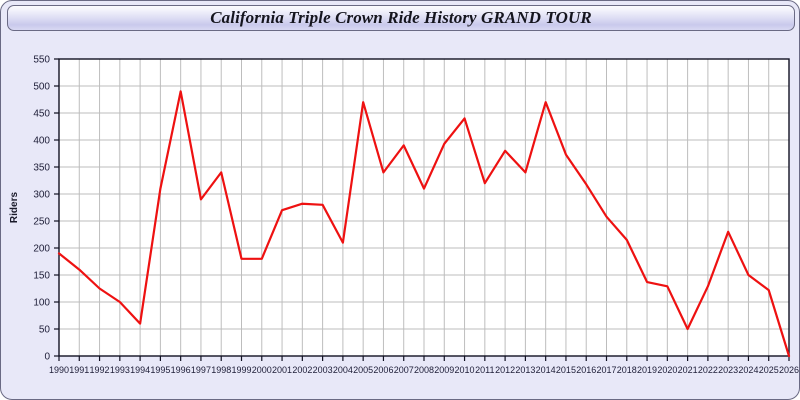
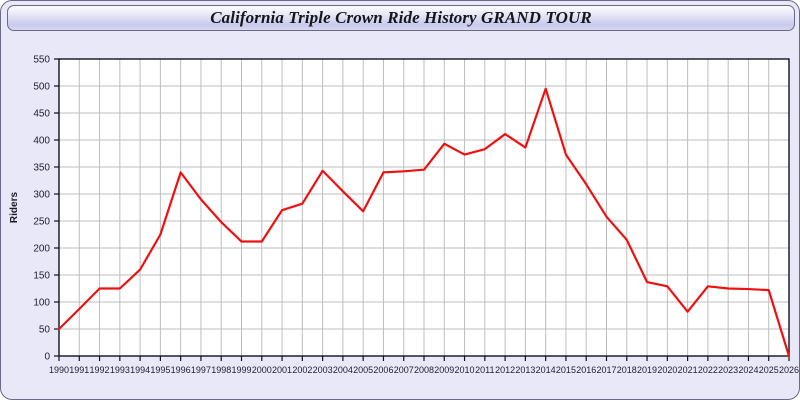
1990: 190 -> 50
1991: 160 -> 90
1993: 100 -> 120
1994: 60 -> 160
1995: 310 -> 220
1996: 490 -> 340
1998: 340 -> 250
1999: 180 -> 210
2000: 180 -> 210
2003: 280 -> 340
2004: 210 -> 300
2005: 470 -> 270
2007: 390 -> 340
2008: 310 -> 340
2010: 440 -> 370
2011: 320 -> 380
2012: 380 -> 410
2013: 340 -> 390
2014: 470 -> 500
2021: 50 -> 80
2023: 230 -> 120
2024: 150 -> 120
